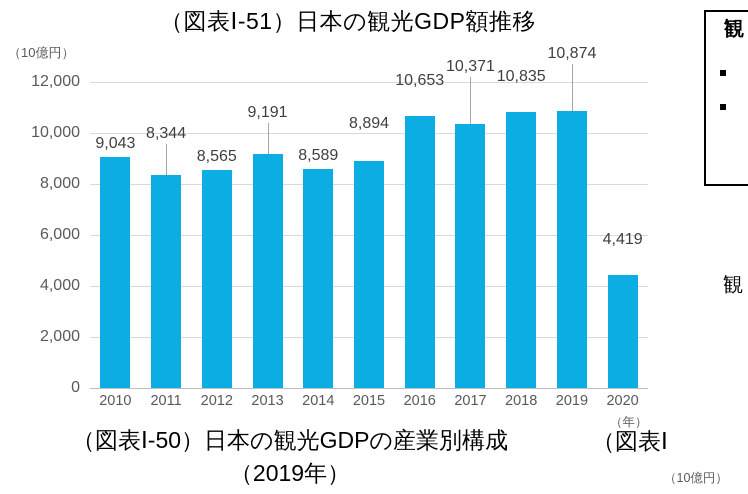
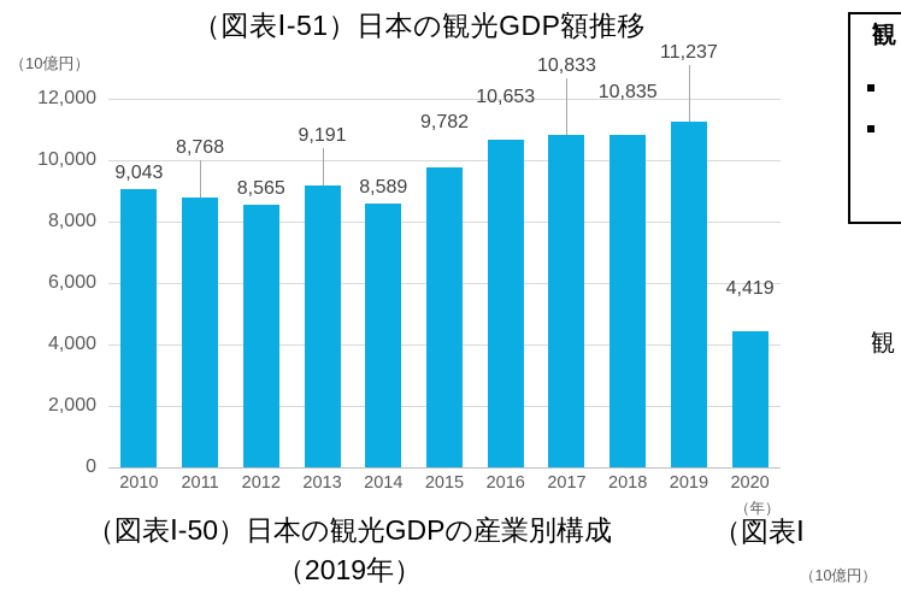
2011: 8,344 -> 8,768
2015: 8,894 -> 9,782
2017: 10,371 -> 10,833
2019: 10,874 -> 11,237
